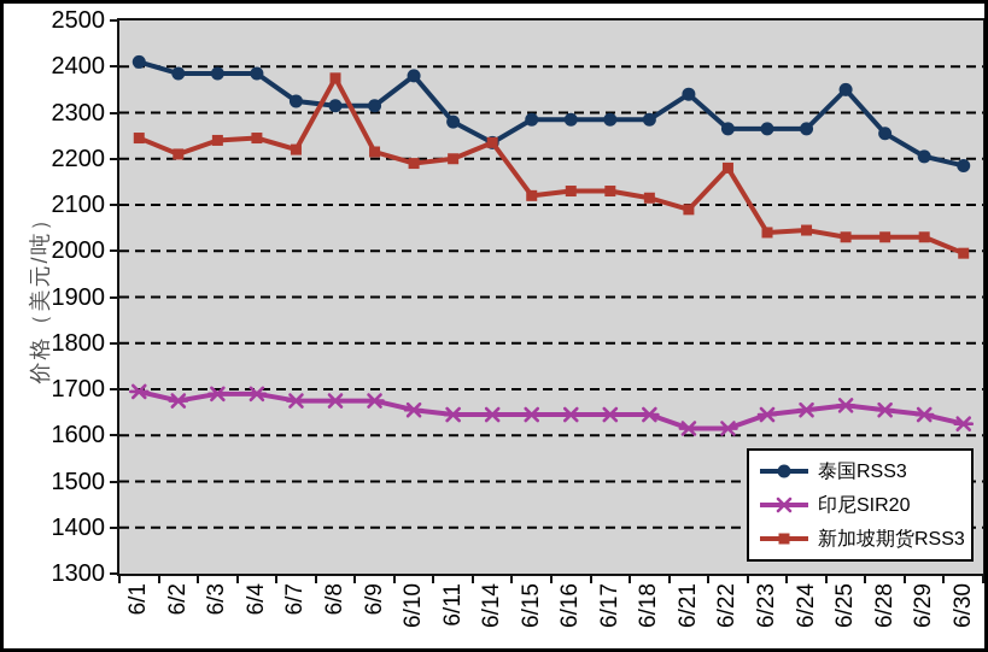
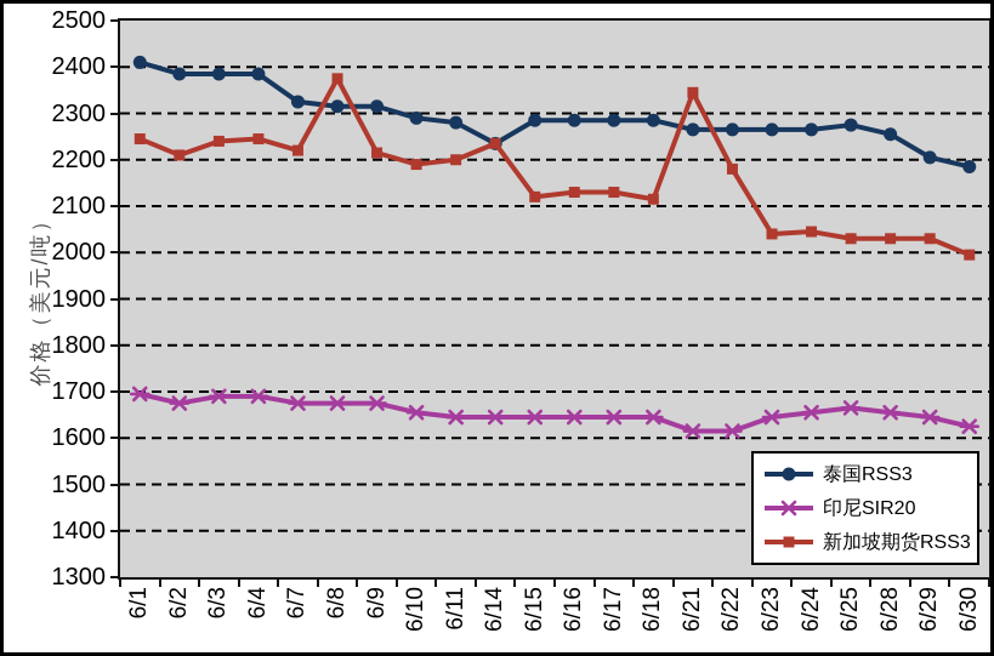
泰国RSS3/6/10: 2380 -> 2290
泰国RSS3/6/21: 2340 -> 2260
新加坡期货RSS3/6/21: 2090 -> 2340
泰国RSS3/6/25: 2350 -> 2280
